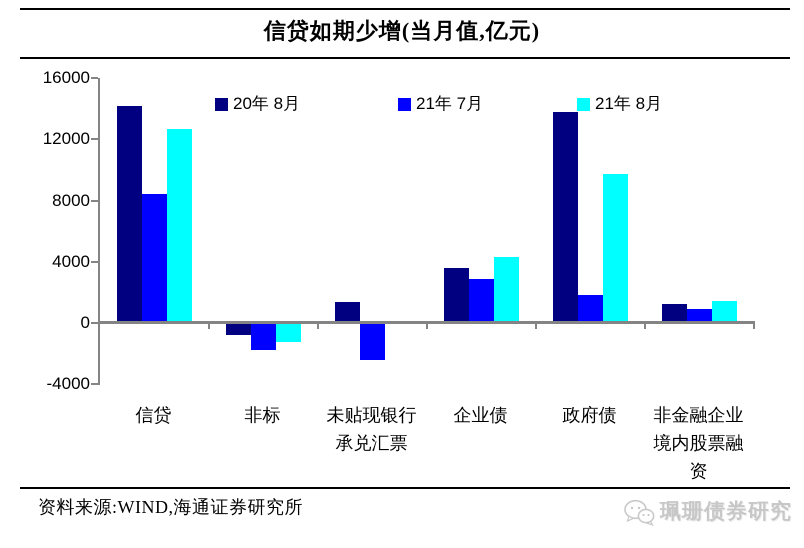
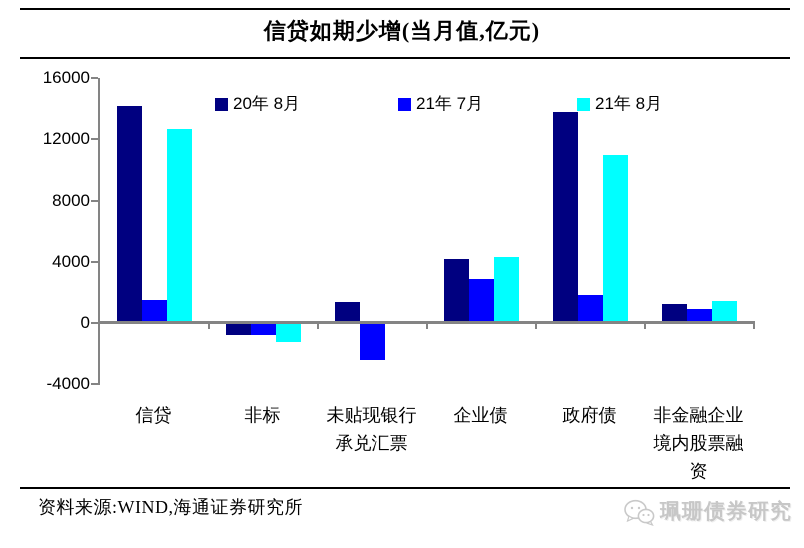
21年 7月/信贷: 8400 -> 1500
21年 7月/非标: -1800 -> -800
20年 8月/企业债: 3600 -> 4200
21年 8月/政府债: 9700 -> 11000
